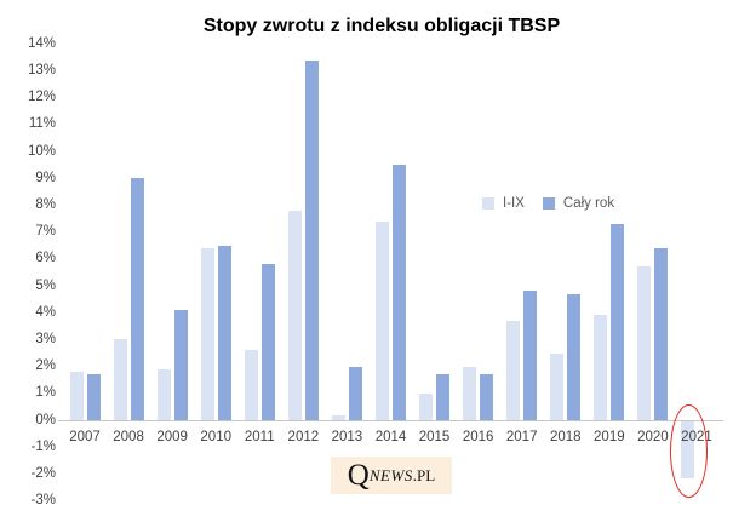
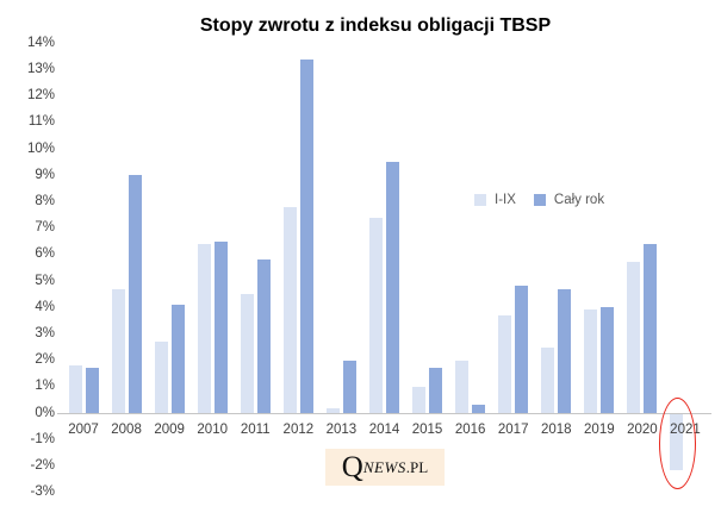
I-IX/2008: 3.0% -> 4.7%
I-IX/2009: 1.9% -> 2.7%
I-IX/2011: 2.6% -> 4.5%
Cały rok/2016: 1.7% -> 0.3%
Cały rok/2019: 7.3% -> 4.0%
